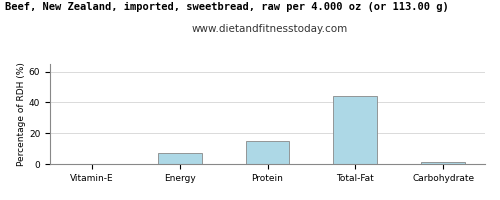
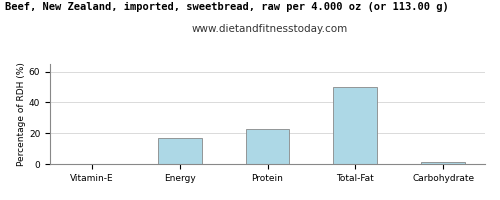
Energy: 7 -> 17
Protein: 15 -> 23
Total-Fat: 44 -> 50
